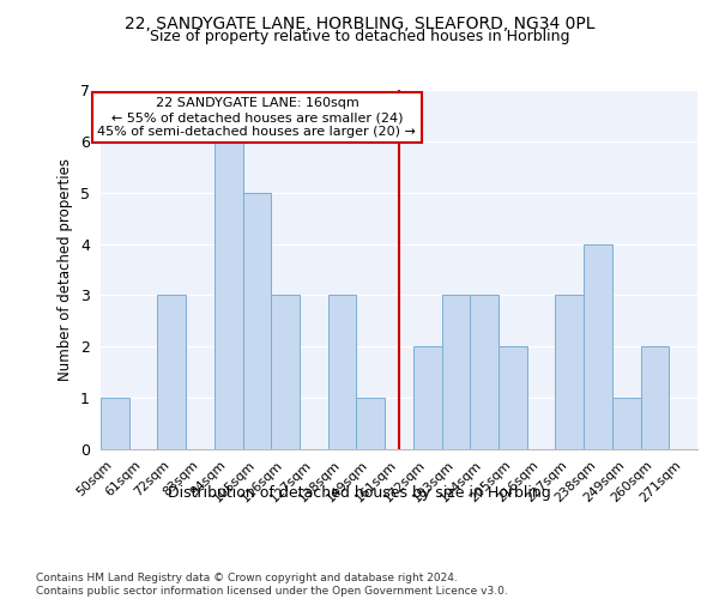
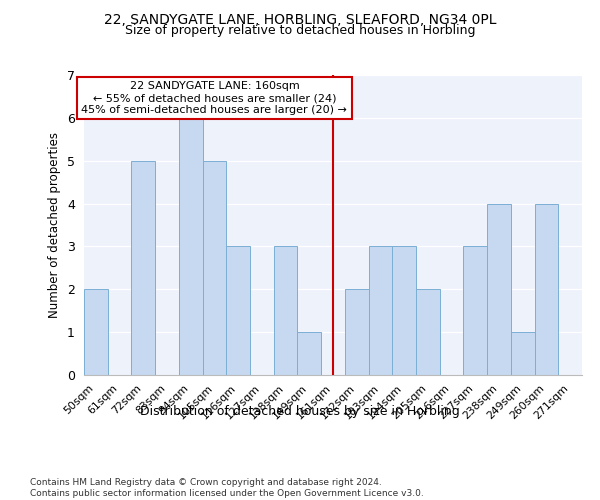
50sqm: 1 -> 2
72sqm: 3 -> 5
260sqm: 2 -> 4
